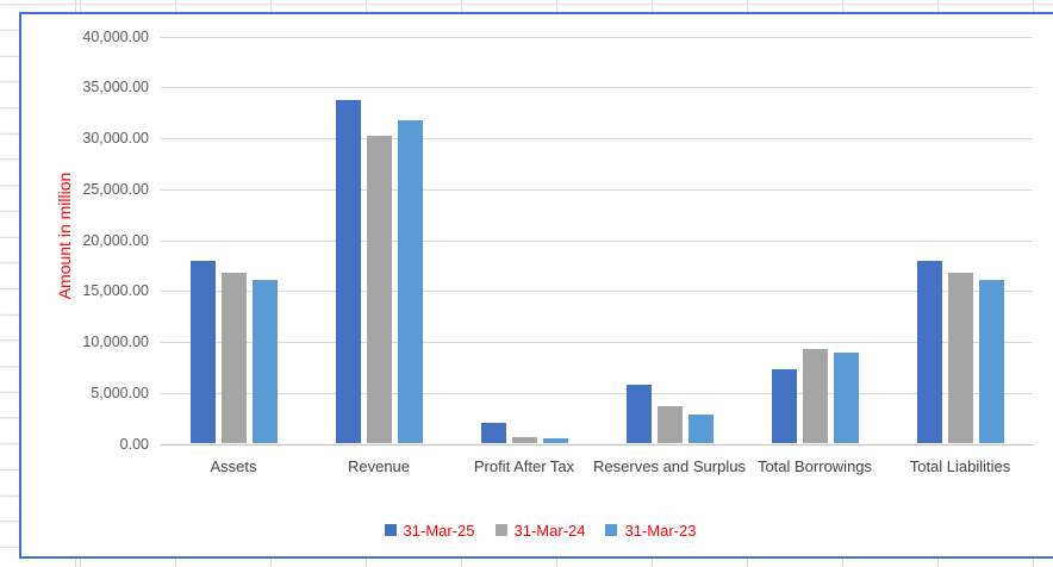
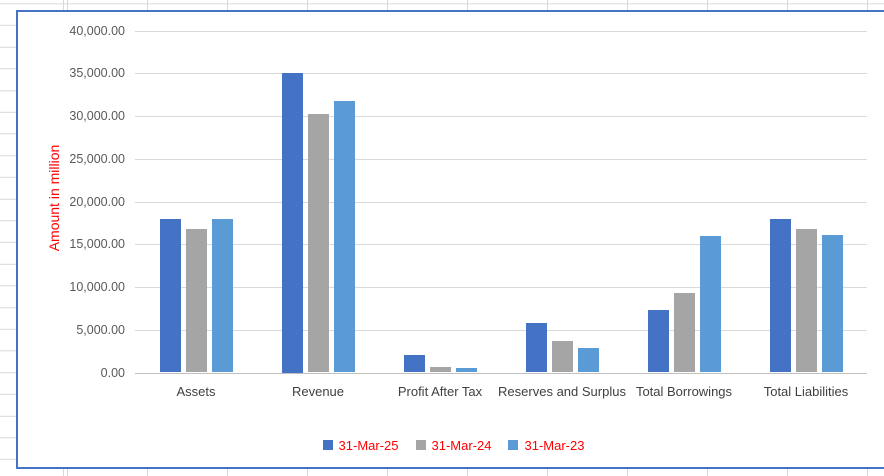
31-Mar-23/Assets: 16000 -> 18000
31-Mar-25/Revenue: 34000 -> 35000
31-Mar-23/Total Borrowings: 9000 -> 16000
